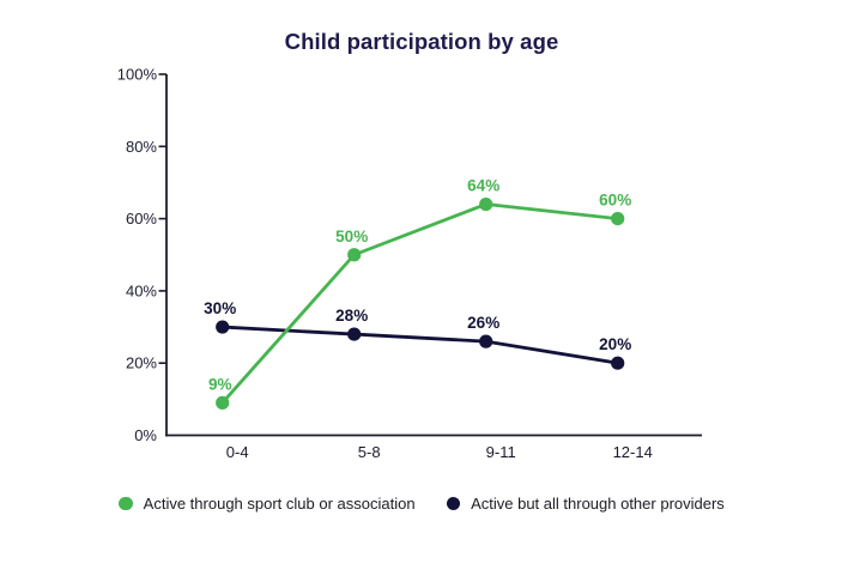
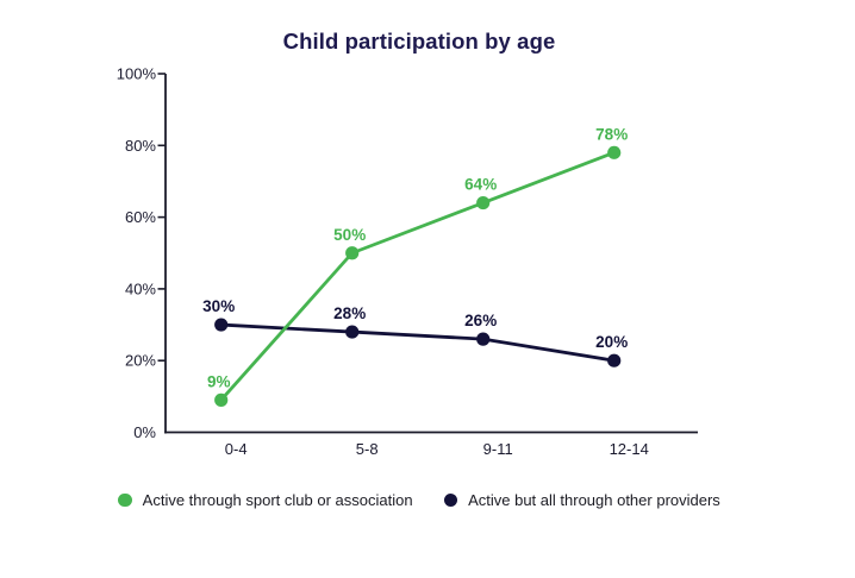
Active through sport club or association/12-14: 60% -> 78%
